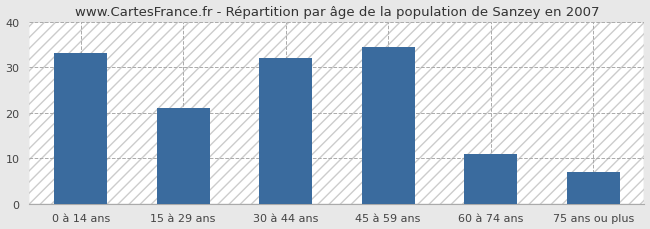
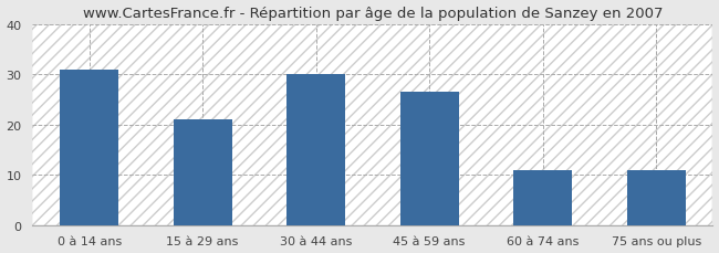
0 à 14 ans: 33.0 -> 31.0
30 à 44 ans: 32.0 -> 30.0
45 à 59 ans: 34.5 -> 26.5
75 ans ou plus: 7.0 -> 11.0
